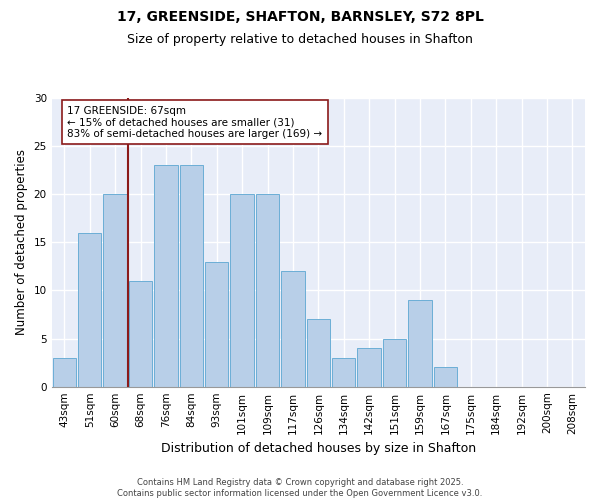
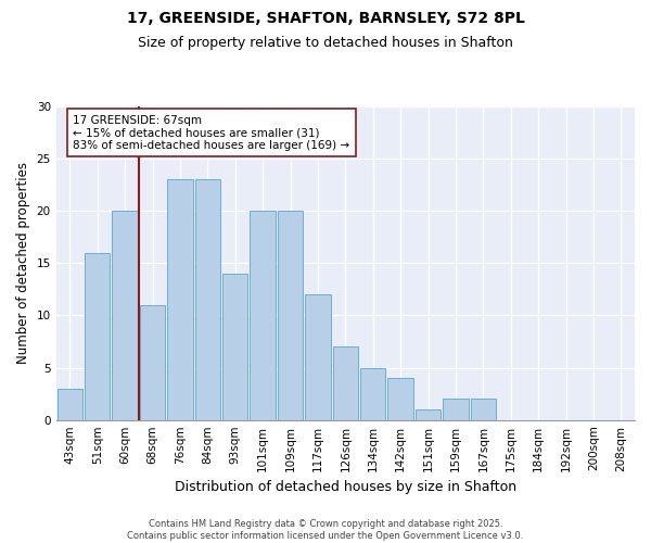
93sqm: 13 -> 14
134sqm: 3 -> 5
151sqm: 5 -> 1
159sqm: 9 -> 2
